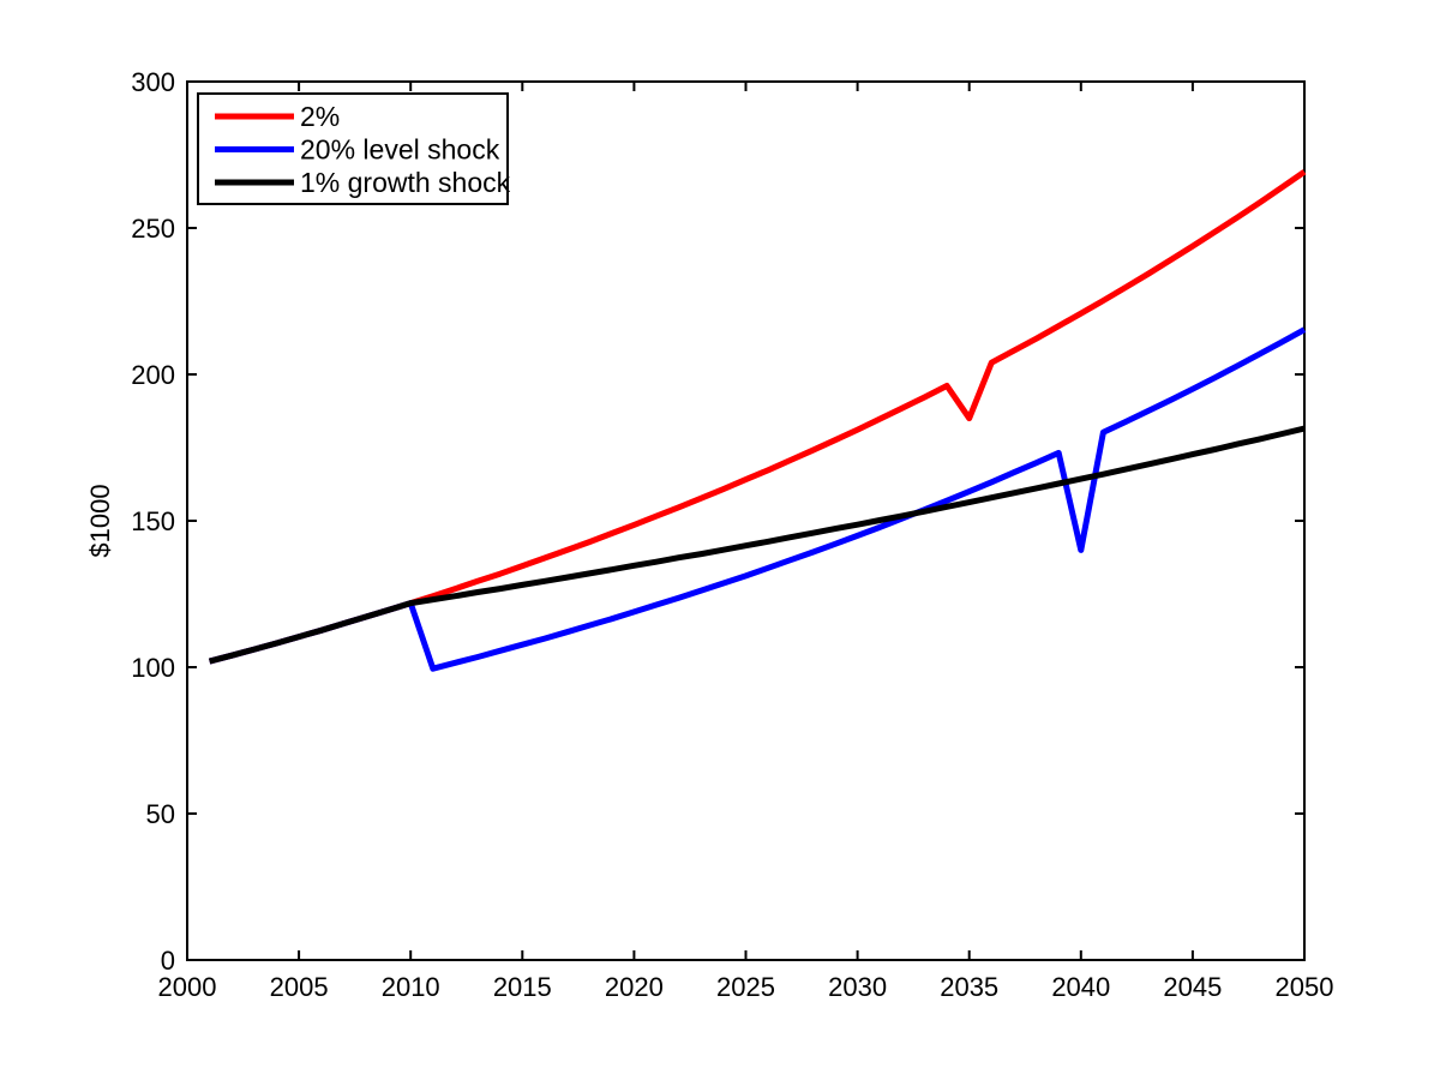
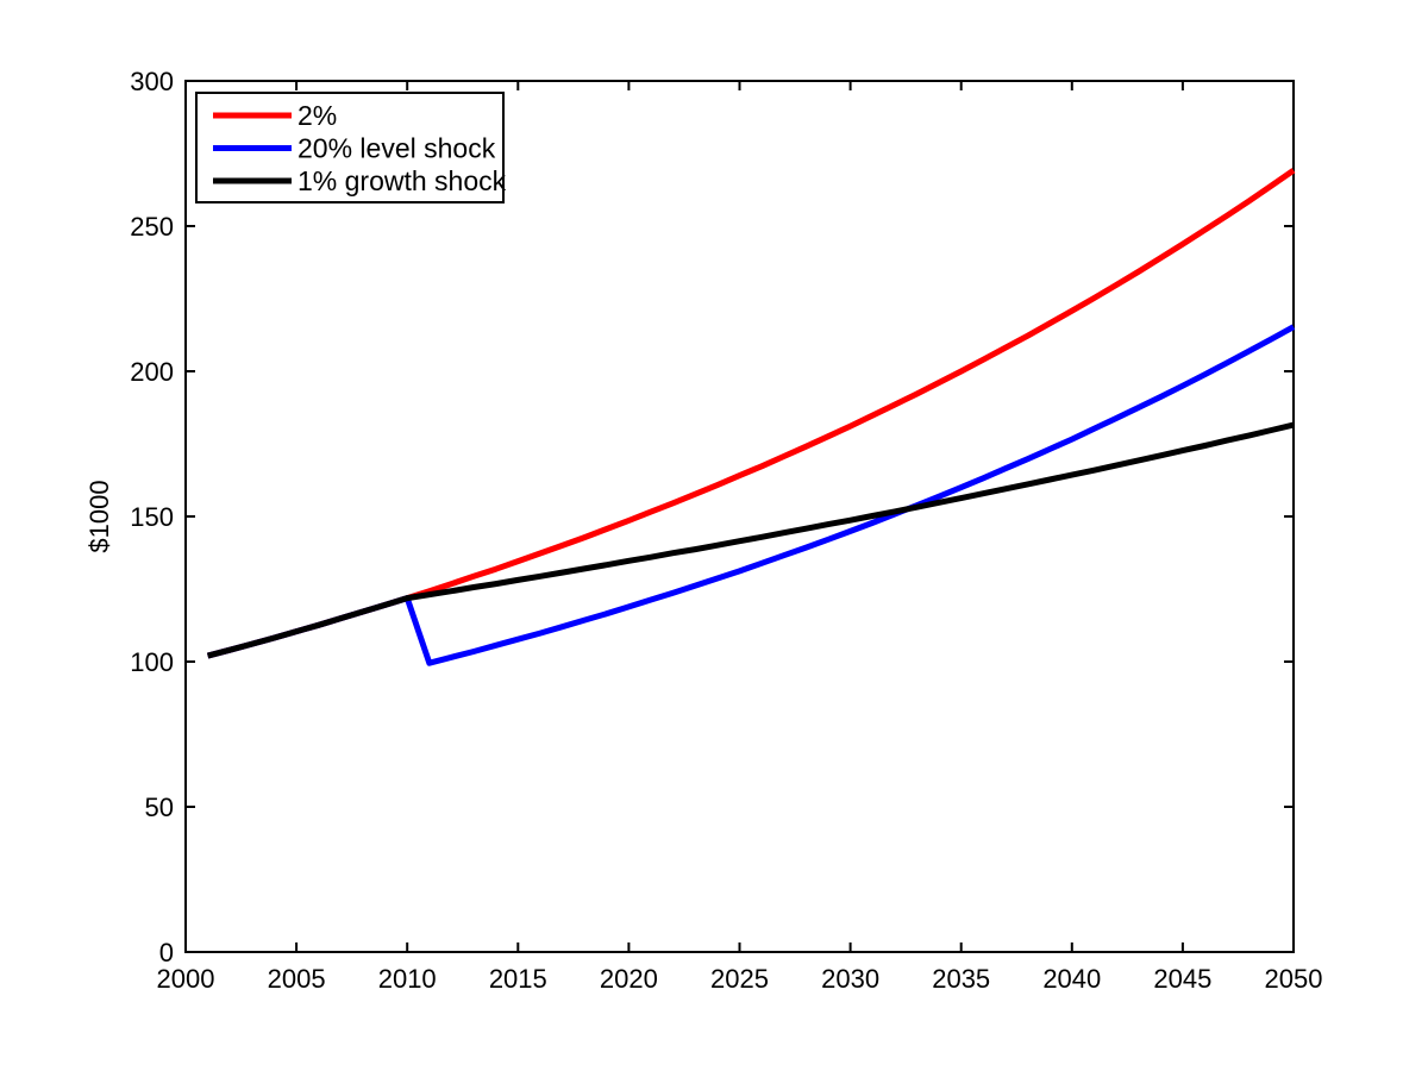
2%/2035: 185 -> 200
20% level shock/2040: 140 -> 177
